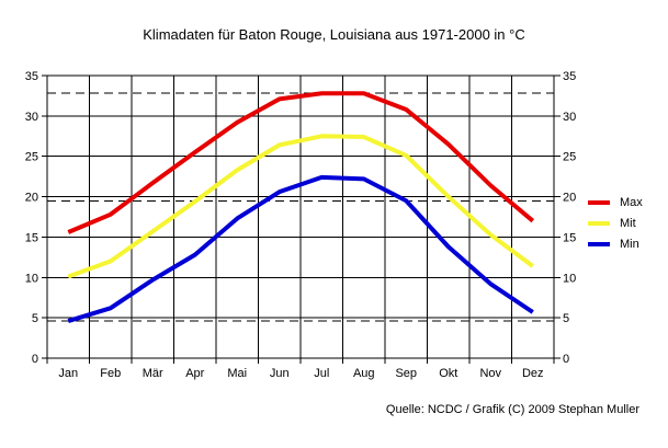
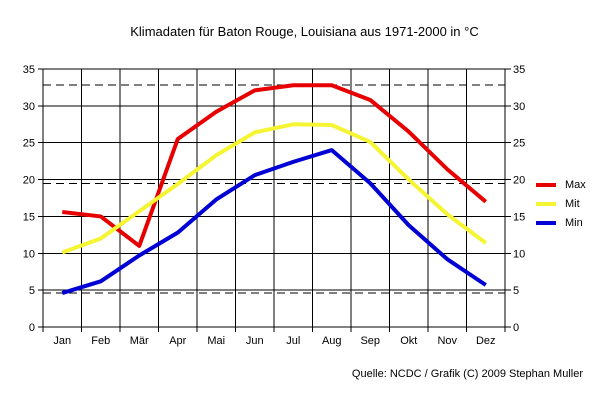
Max/Feb: 18 -> 15
Max/Mär: 22 -> 11
Min/Aug: 22 -> 24
